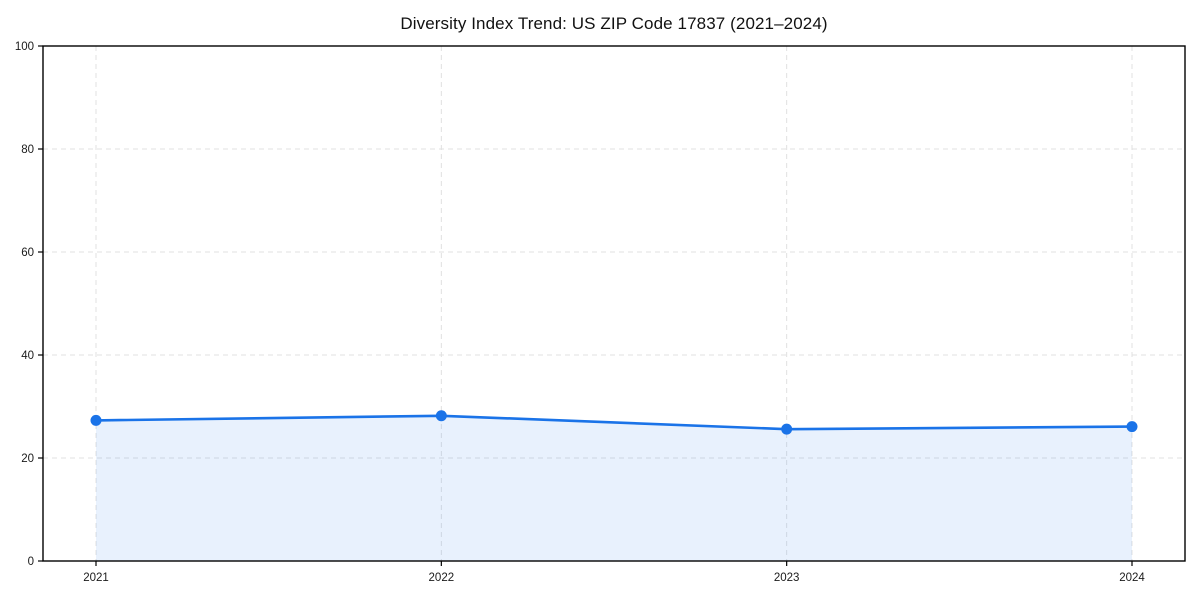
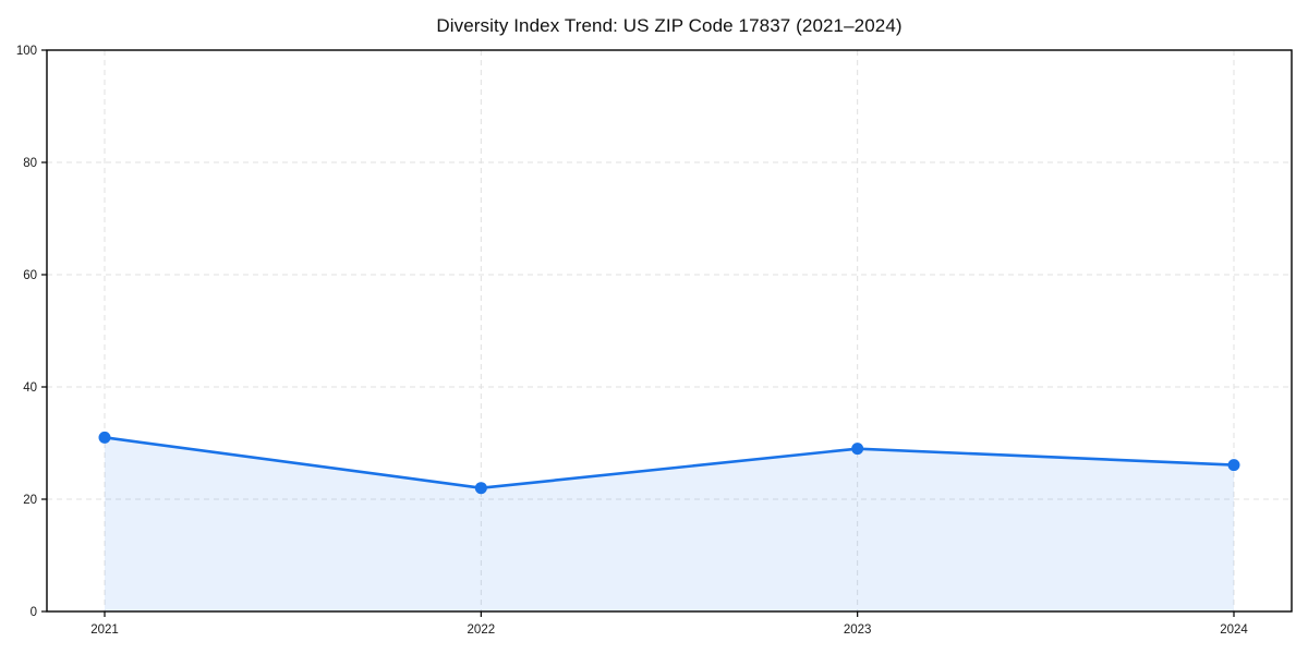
2021: 27 -> 31
2022: 28 -> 22
2023: 26 -> 29
